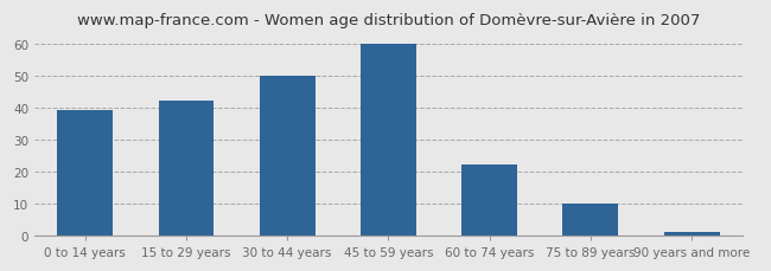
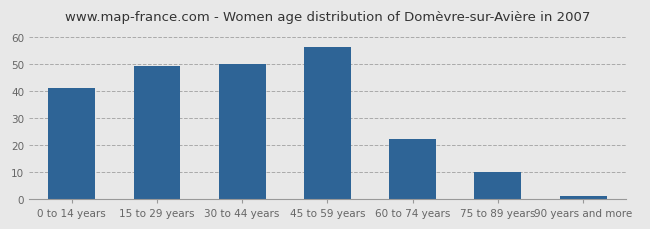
0 to 14 years: 39 -> 41
15 to 29 years: 42 -> 49
45 to 59 years: 60 -> 56
